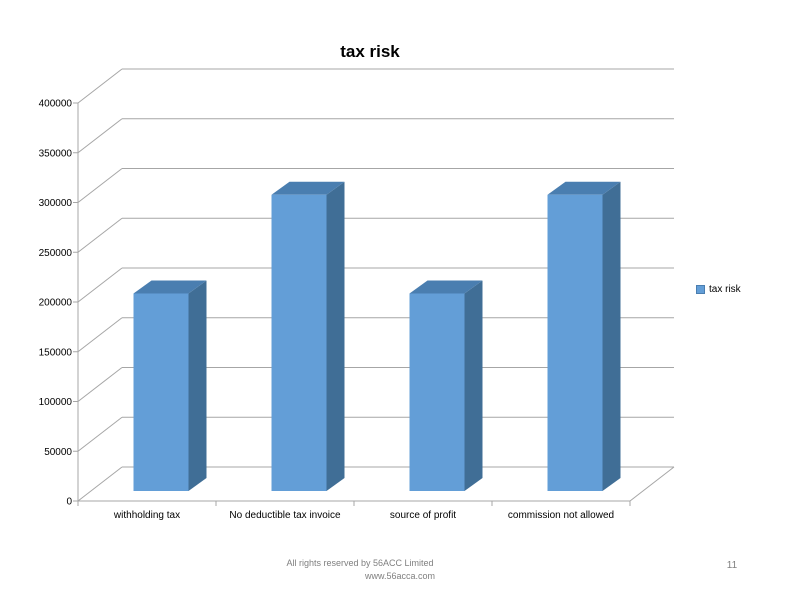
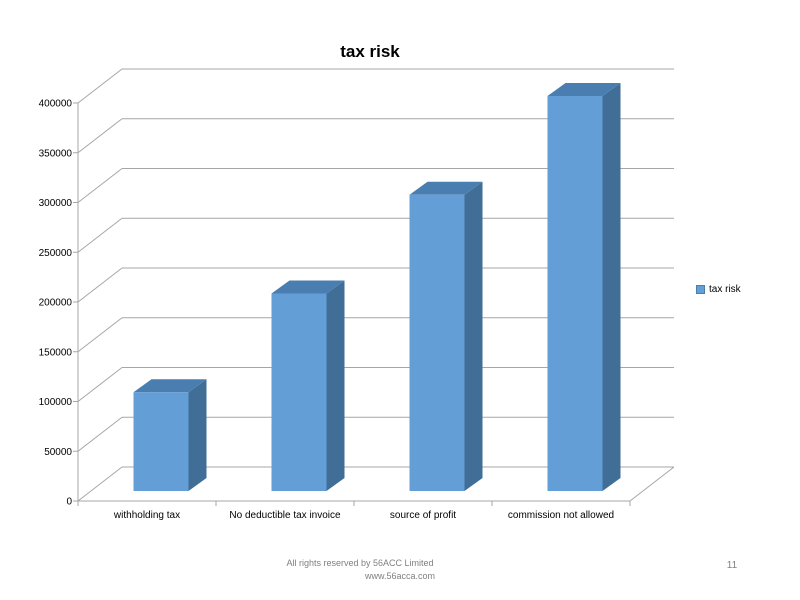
withholding tax: 200000 -> 100000
No deductible tax invoice: 300000 -> 200000
source of profit: 200000 -> 300000
commission not allowed: 300000 -> 400000
